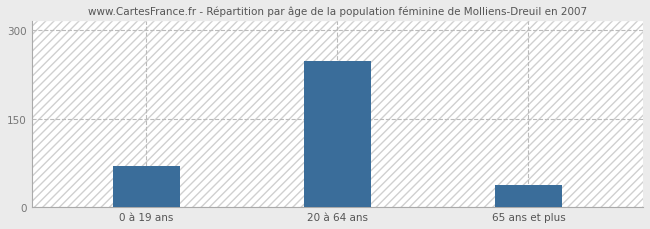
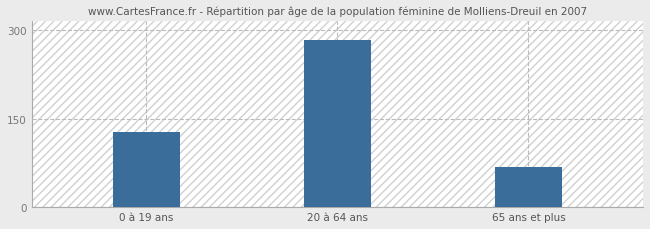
0 à 19 ans: 70 -> 127
20 à 64 ans: 248 -> 283
65 ans et plus: 38 -> 68
